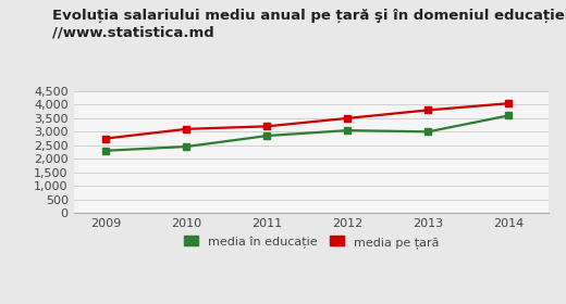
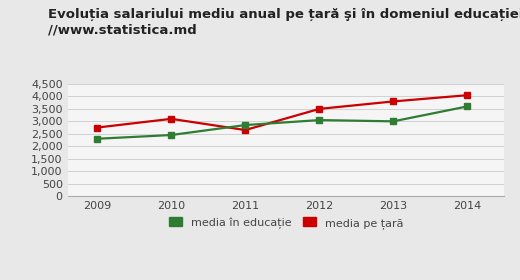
media pe țară/2011: 3,200 -> 2,650
